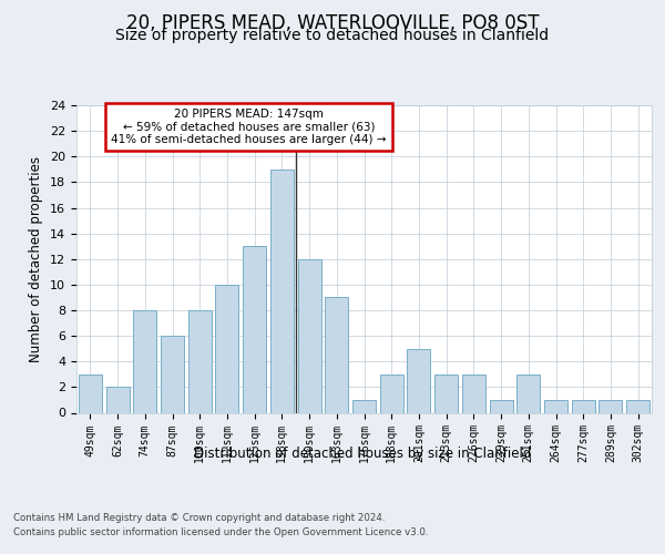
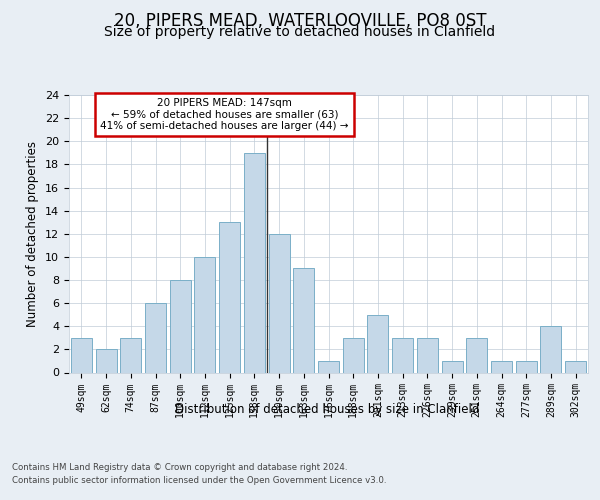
74sqm: 8 -> 3
289sqm: 1 -> 4
